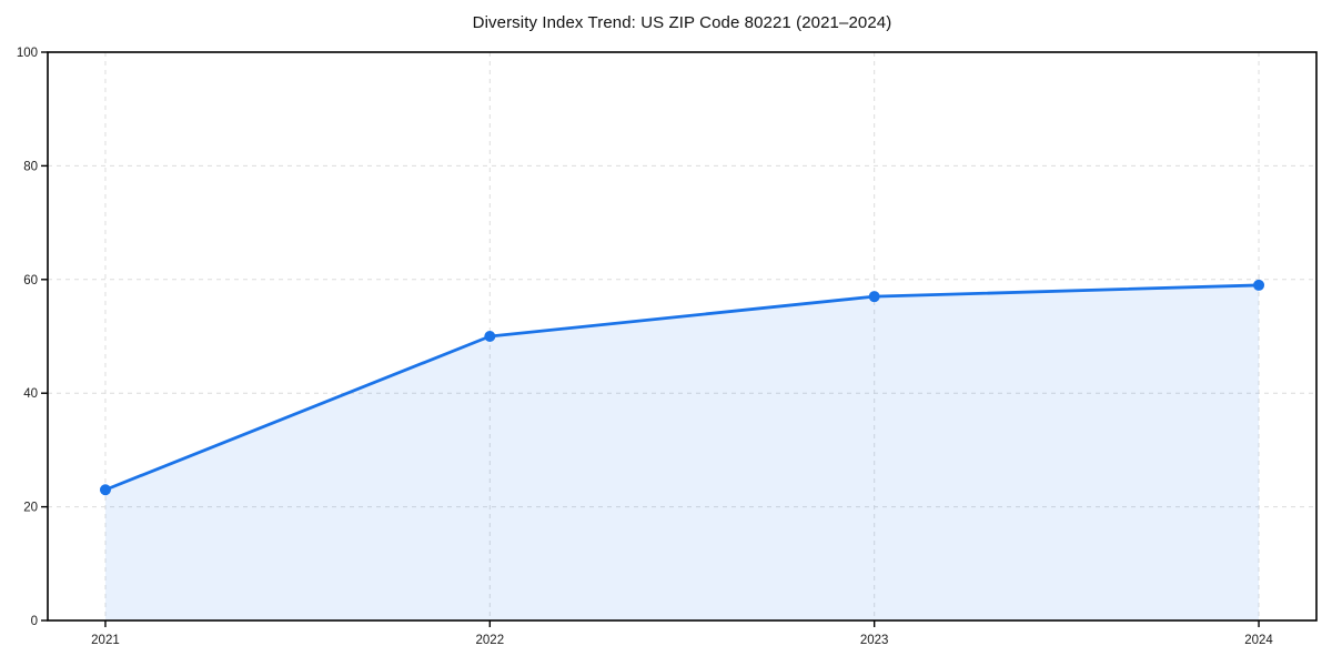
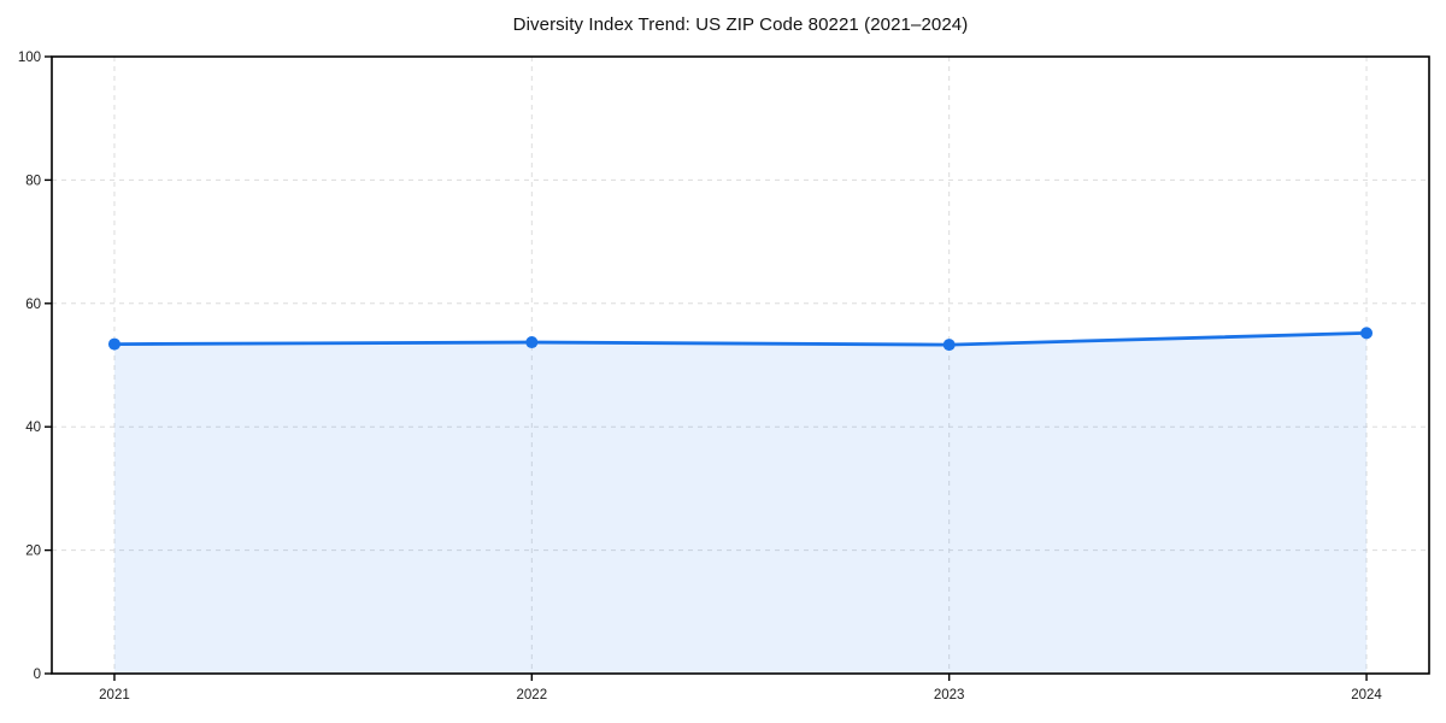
2021: 23 -> 53
2022: 50 -> 54
2023: 57 -> 53
2024: 59 -> 55
